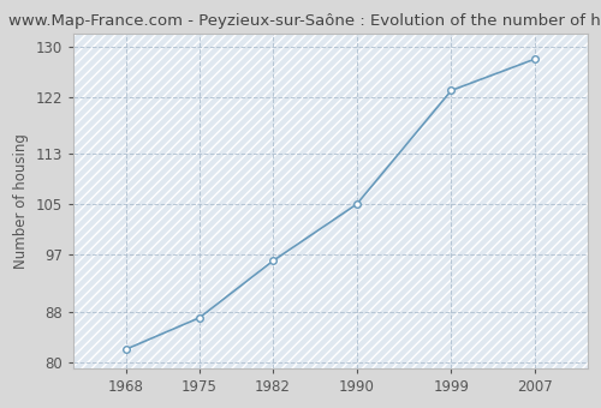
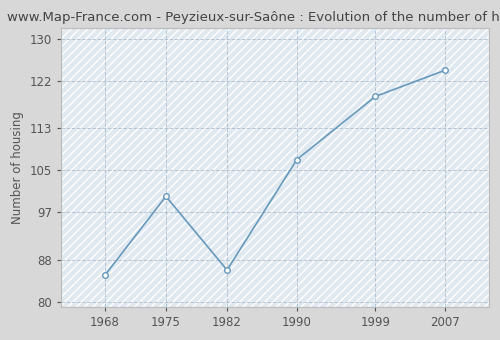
1968: 82 -> 85
1975: 87 -> 100
1982: 96 -> 86
1990: 105 -> 107
1999: 123 -> 119
2007: 128 -> 124
